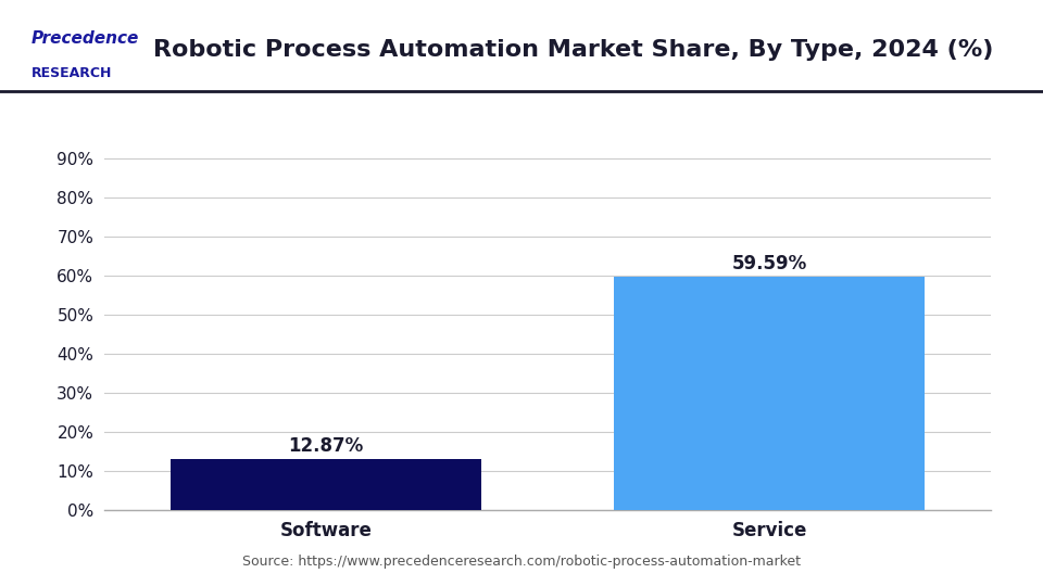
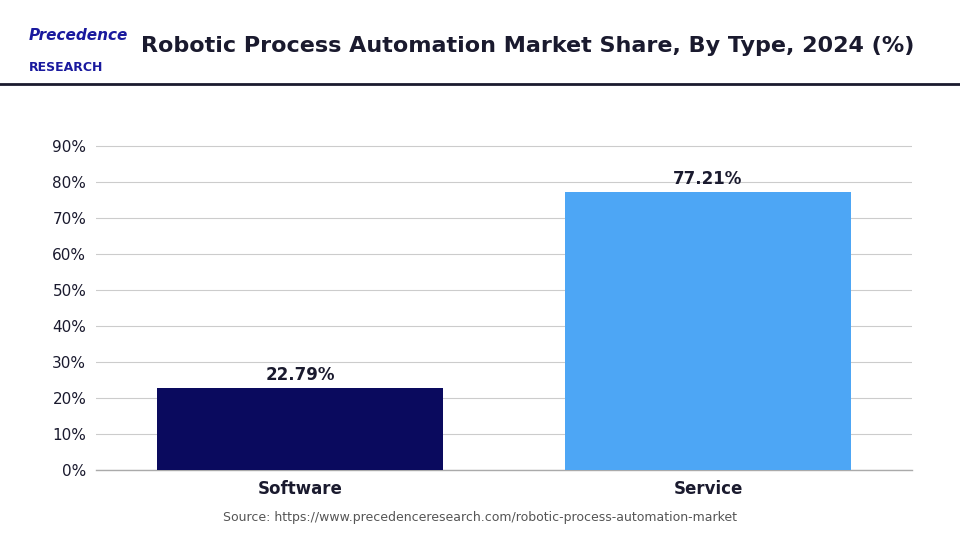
Software: 12.87% -> 22.79%
Service: 59.59% -> 77.21%
